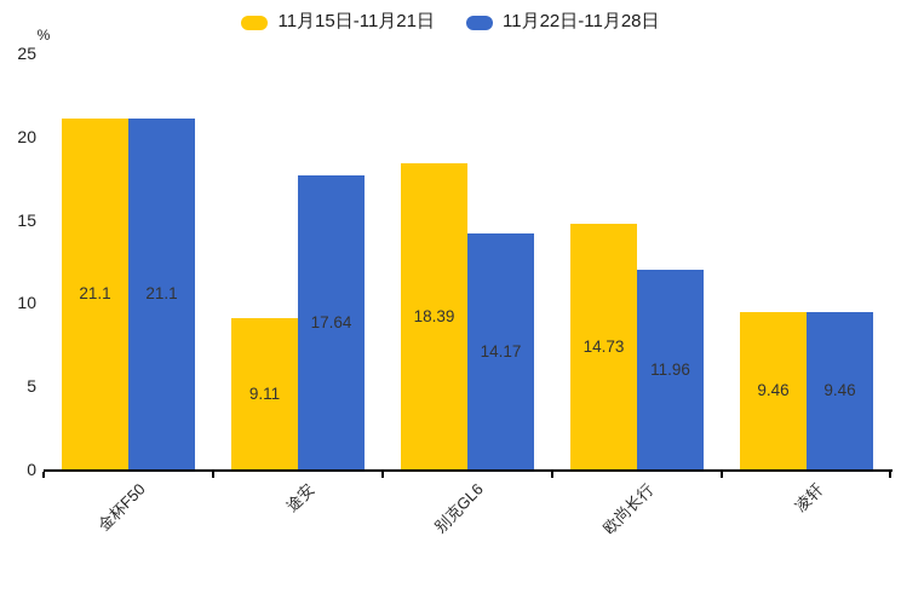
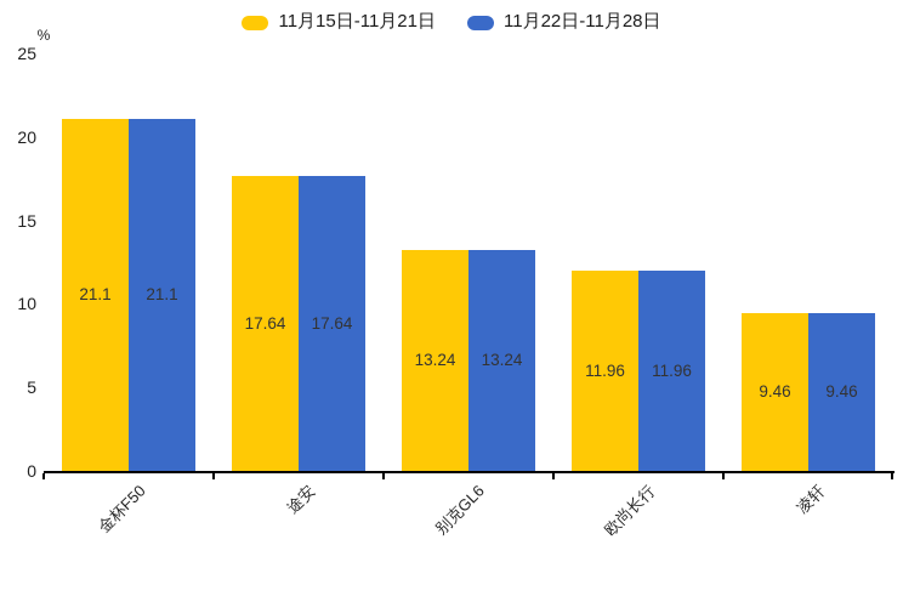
11月15日-11月21日/途安: 9.11 -> 17.64
11月15日-11月21日/别克GL6: 18.39 -> 13.24
11月22日-11月28日/别克GL6: 14.17 -> 13.24
11月15日-11月21日/欧尚长行: 14.73 -> 11.96
